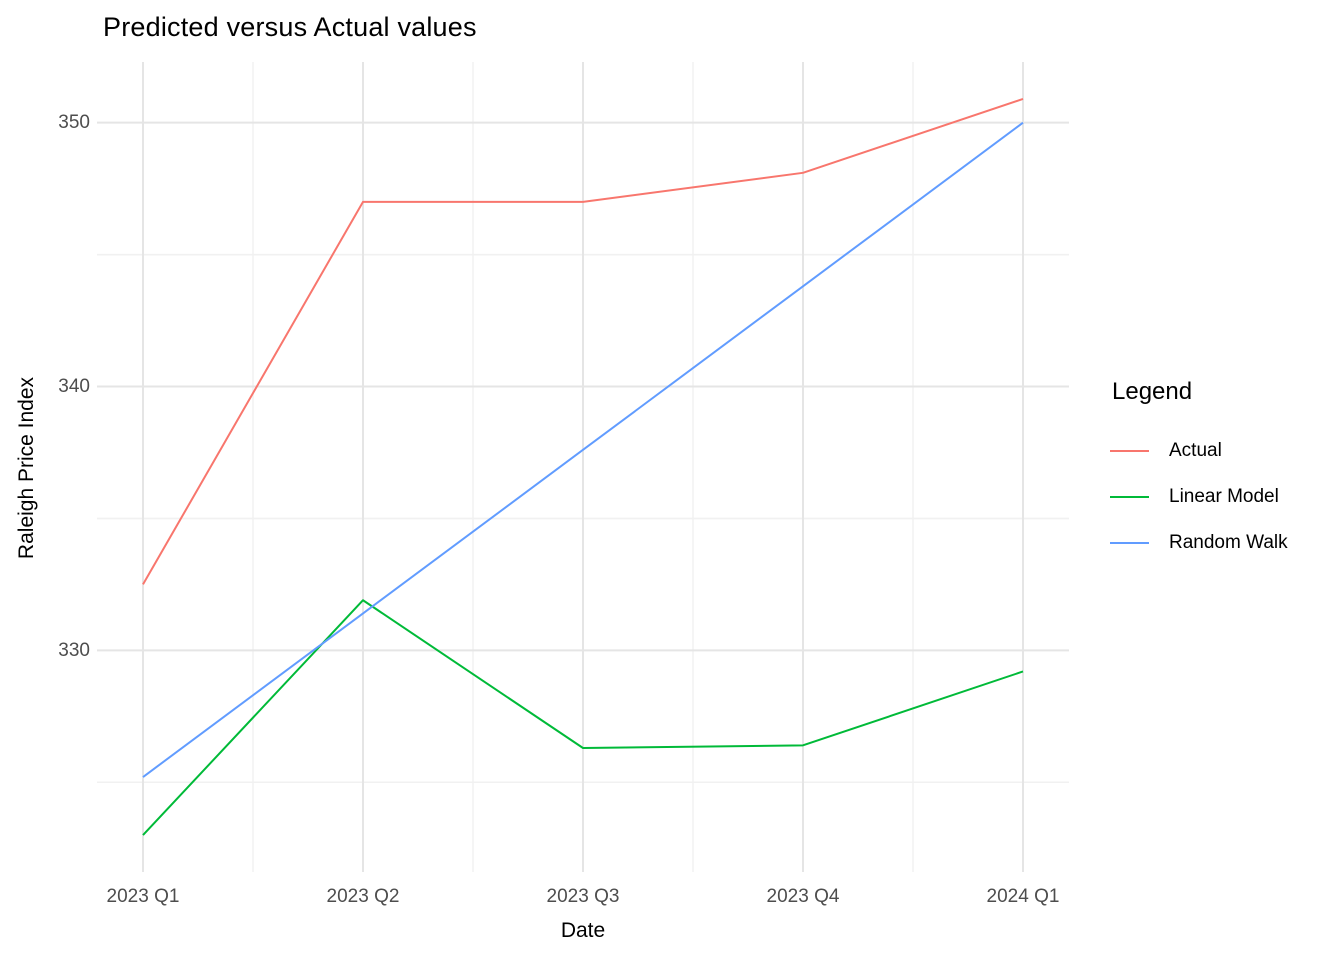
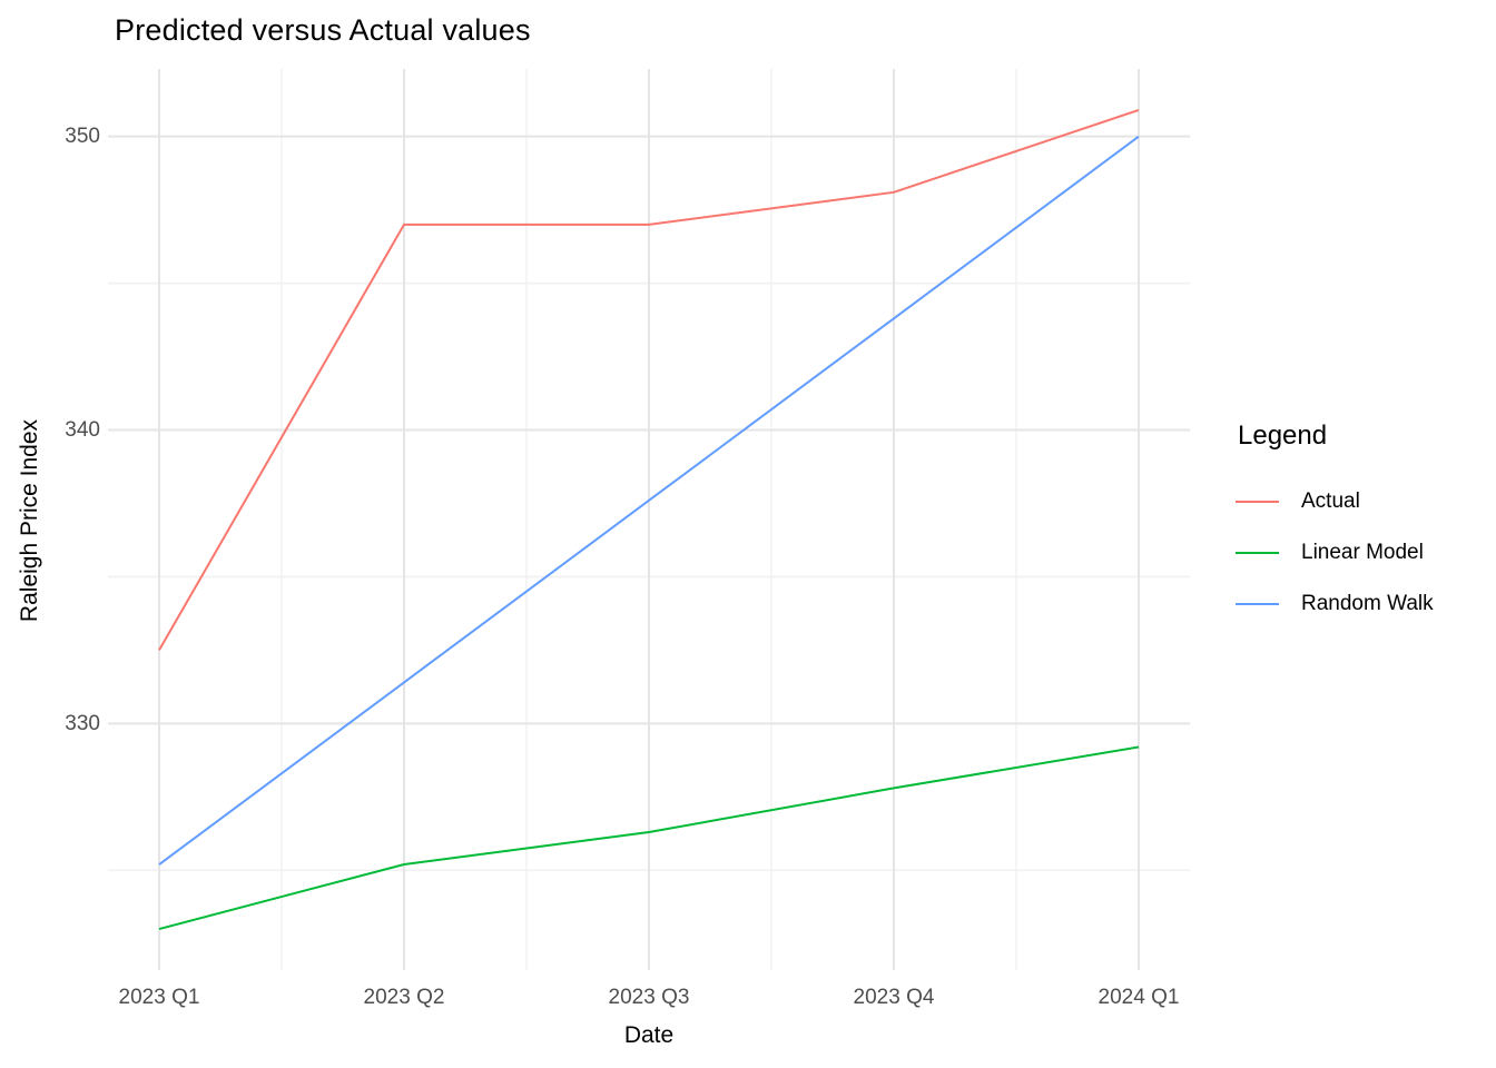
Linear Model/2023 Q2: 331.9 -> 325.2
Linear Model/2023 Q4: 326.4 -> 327.8
